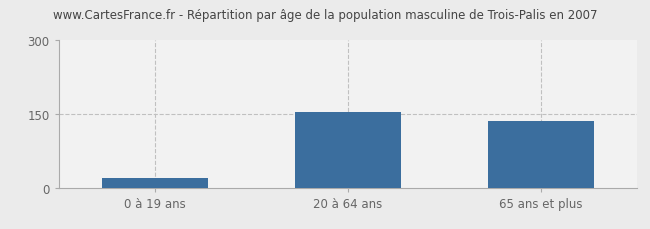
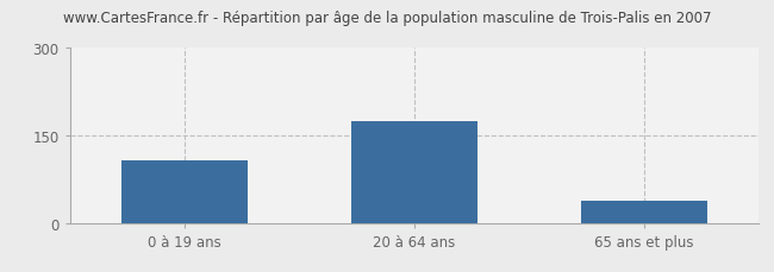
0 à 19 ans: 20 -> 107
20 à 64 ans: 155 -> 175
65 ans et plus: 135 -> 38
